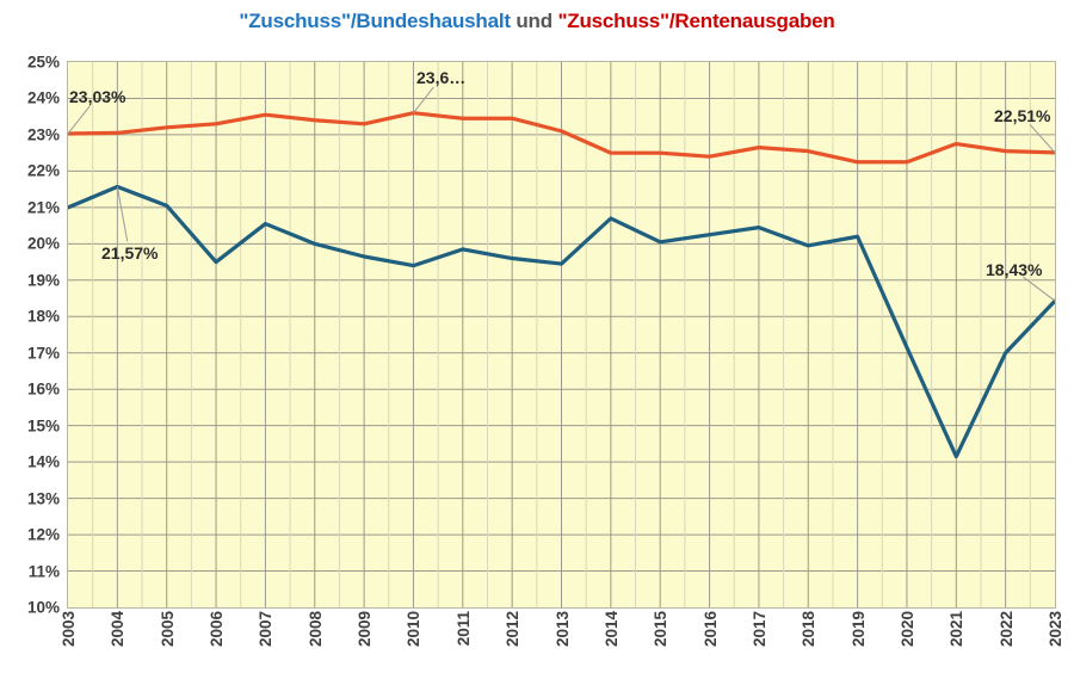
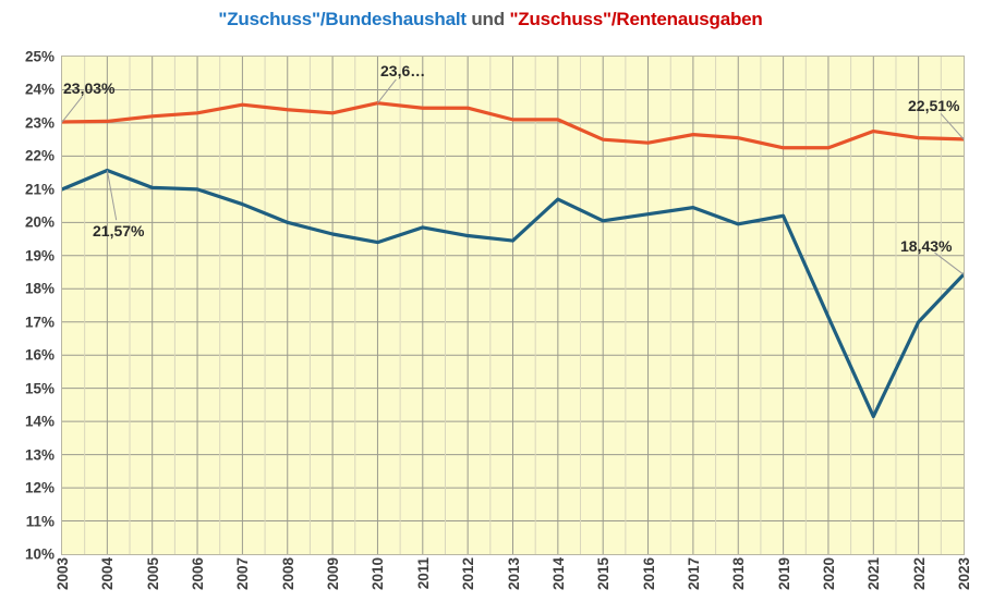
"Zuschuss"/Bundeshaushalt/2006: 19.5% -> 21.0%
"Zuschuss"/Rentenausgaben/2014: 22.5% -> 23.1%
